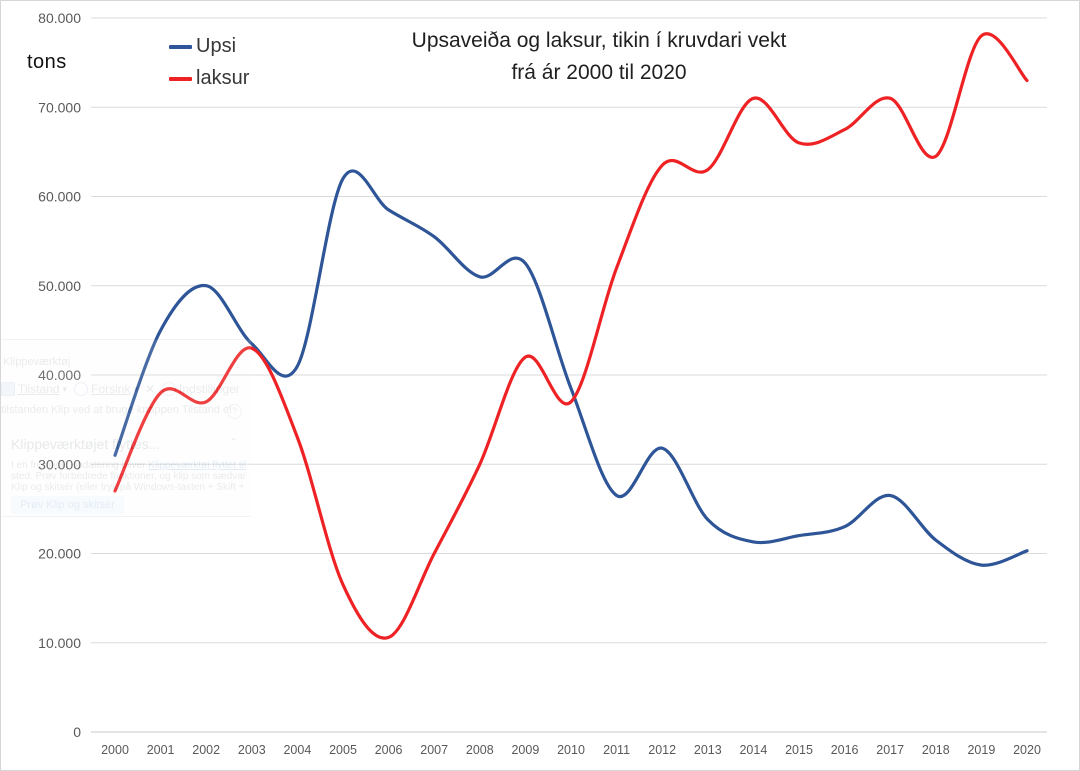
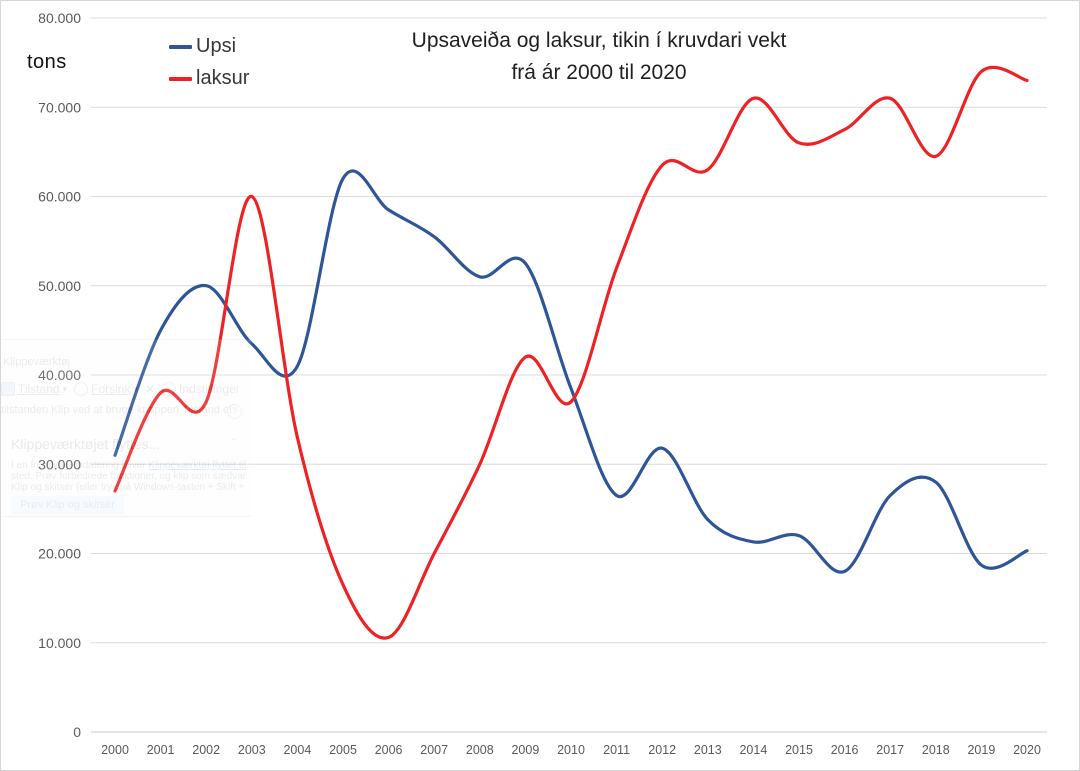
laksur/2003: 43000 -> 60000
Upsi/2016: 23000 -> 18000
Upsi/2018: 22000 -> 28000
laksur/2019: 78000 -> 74000
